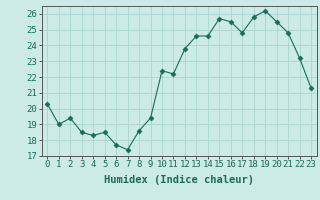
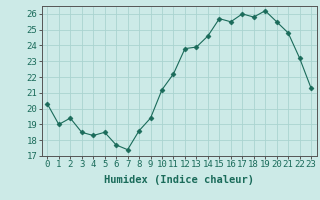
10: 22.4 -> 21.2
13: 24.6 -> 23.9
17: 24.8 -> 26.0
